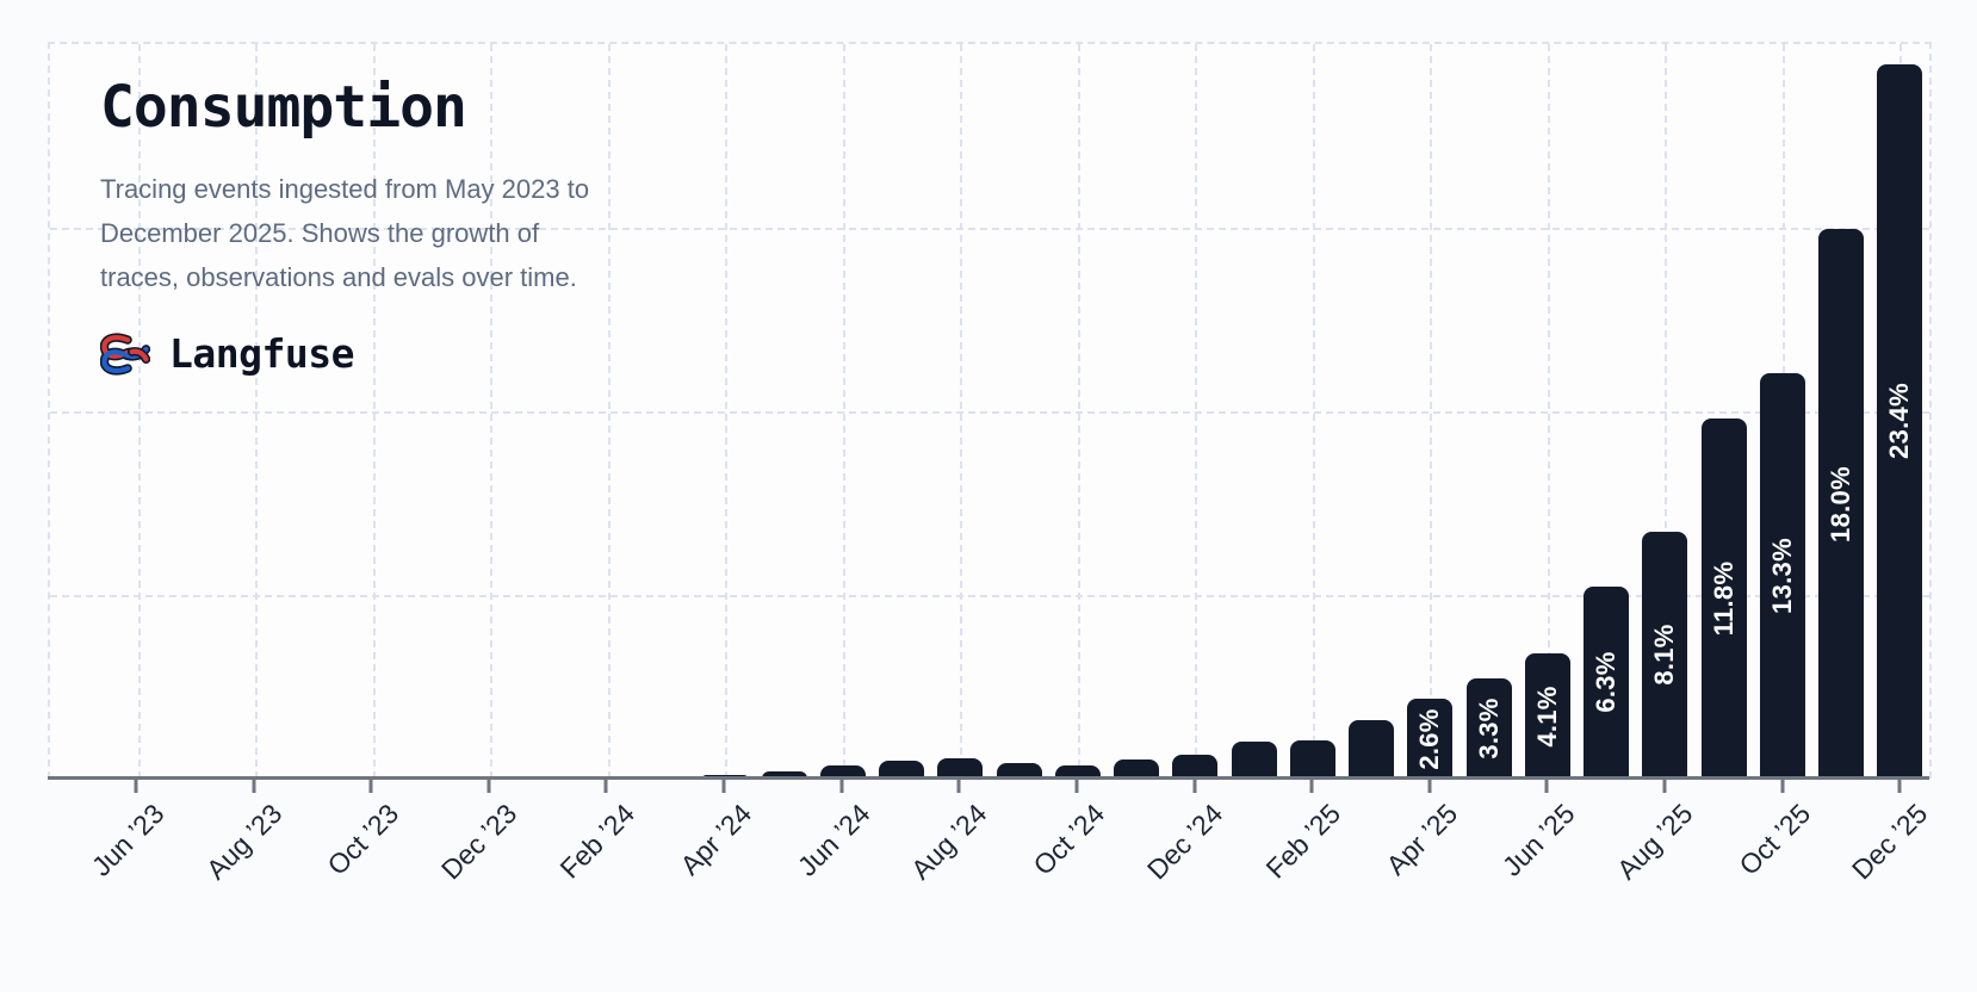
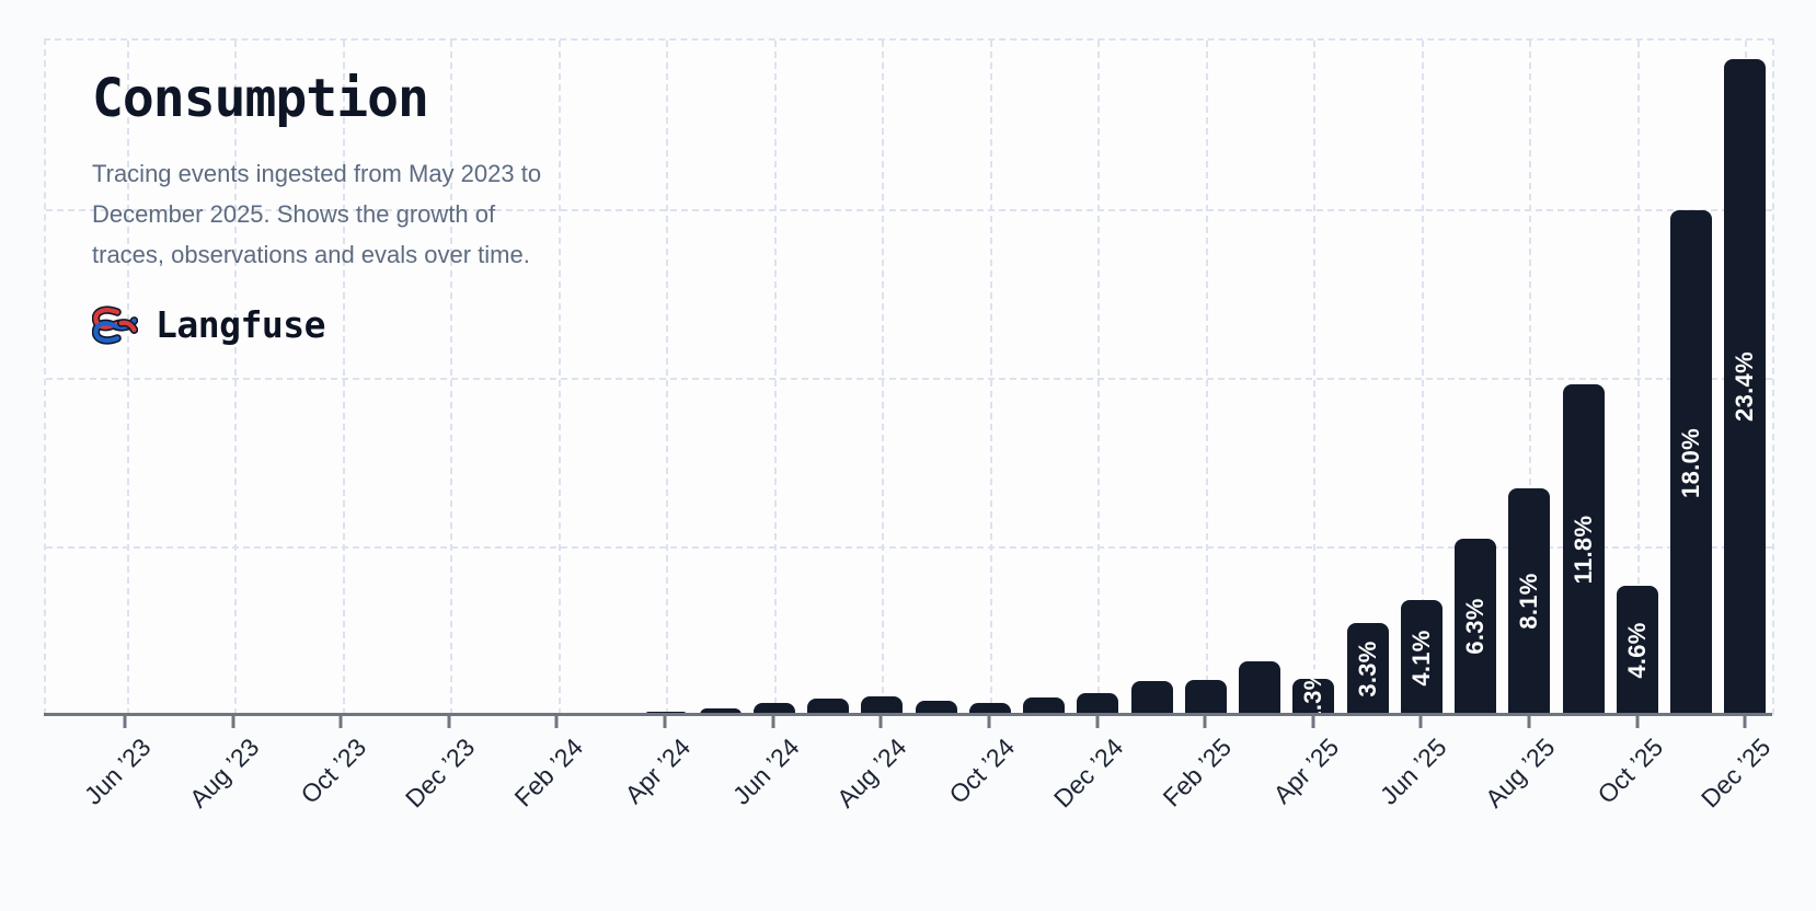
Apr ’25: 2.6% -> 1.3%
Oct ’25: 13.3% -> 4.6%
